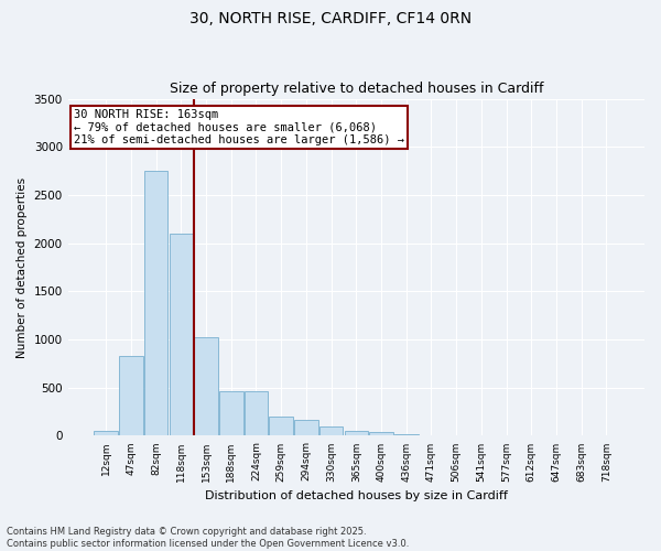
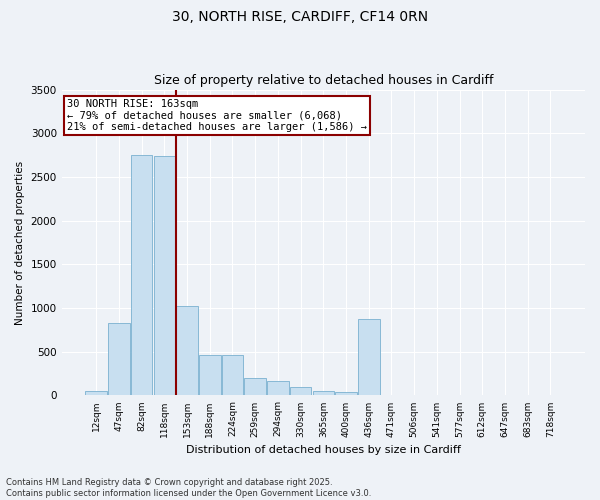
118sqm: 2100 -> 2740
436sqm: 20 -> 880
